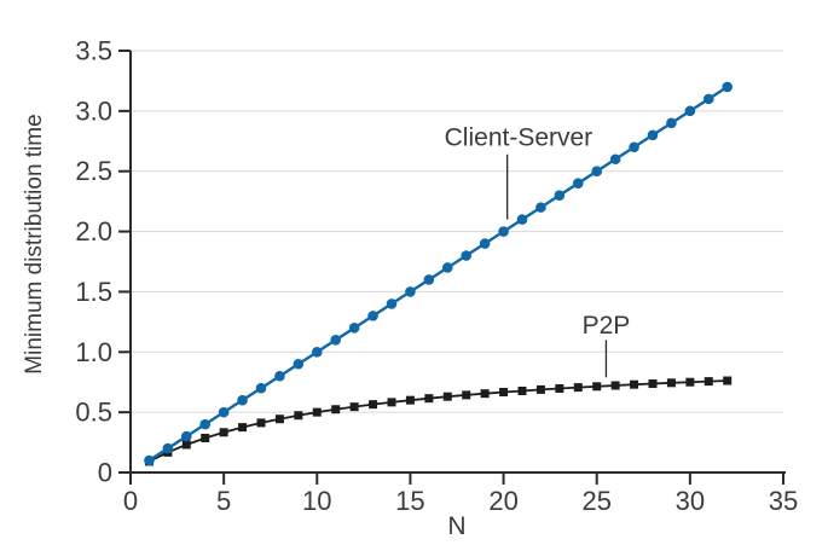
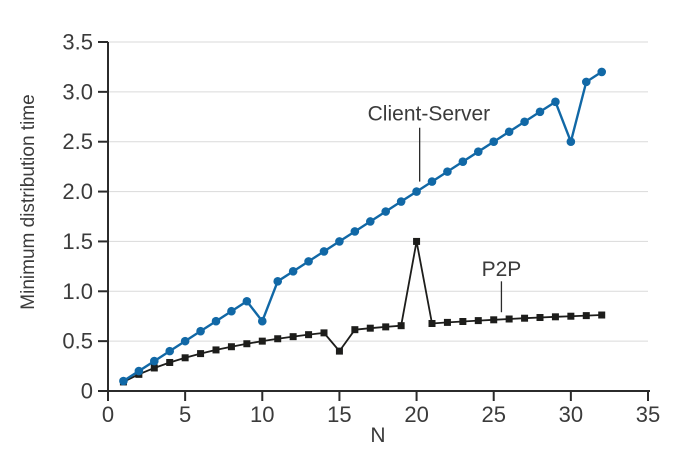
Client-Server/10: 1.0 -> 0.7
P2P/15: 0.6 -> 0.4
P2P/20: 0.7 -> 1.5
Client-Server/30: 3.0 -> 2.5
